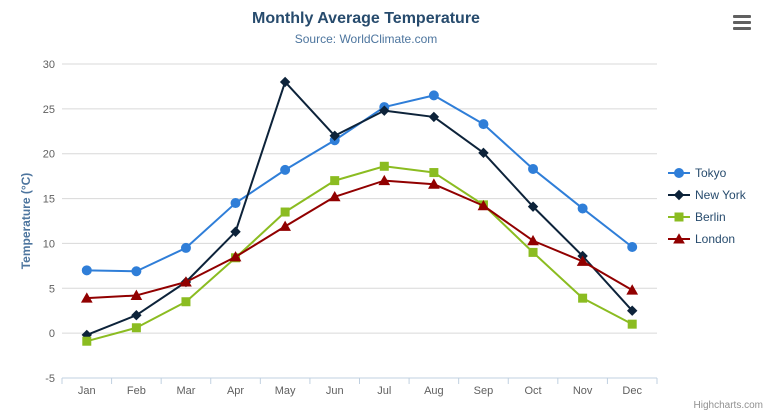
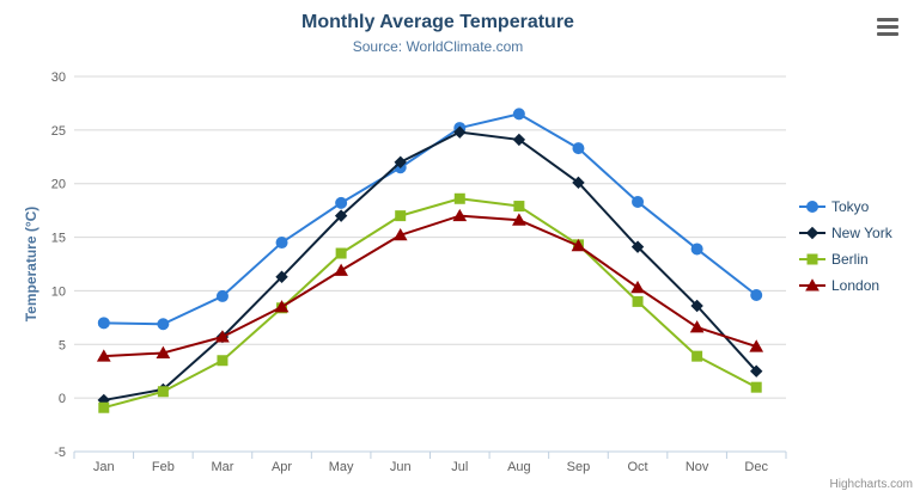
New York/Feb: 2 -> 1
New York/May: 28 -> 17
London/Nov: 8 -> 7
